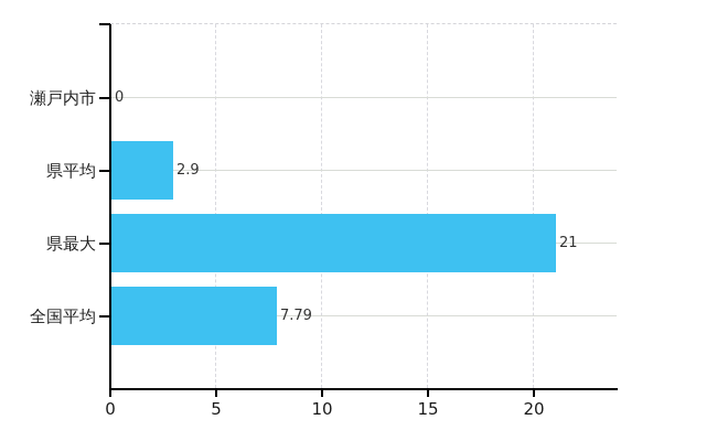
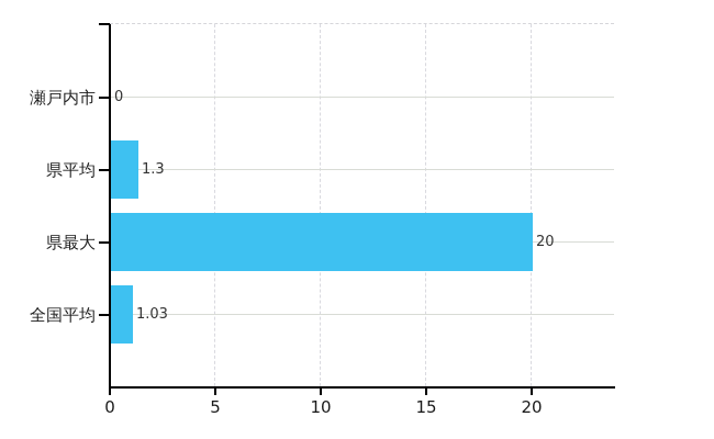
県平均: 2.9 -> 1.3
県最大: 21 -> 20
全国平均: 7.79 -> 1.03
